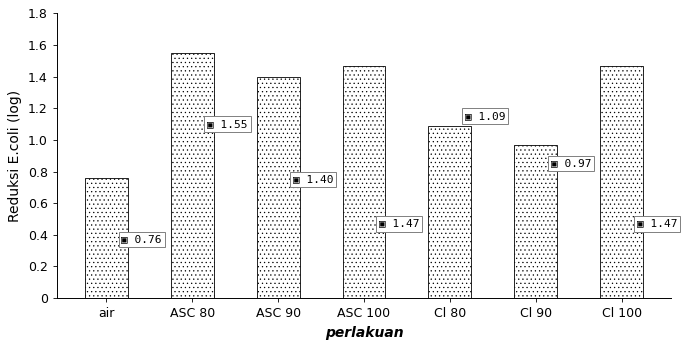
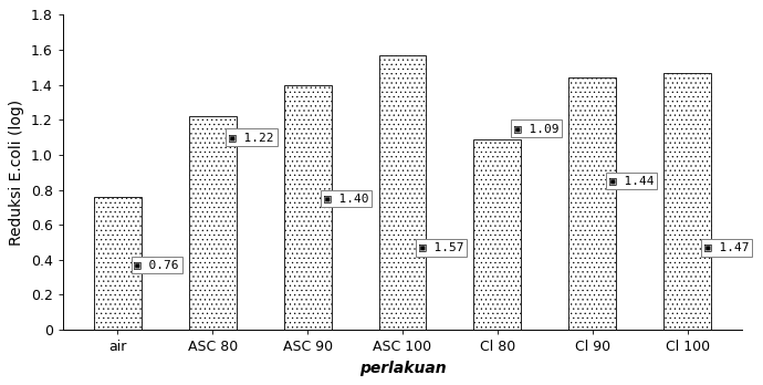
ASC 80: 1.55 -> 1.22
ASC 100: 1.47 -> 1.57
Cl 90: 0.97 -> 1.44
